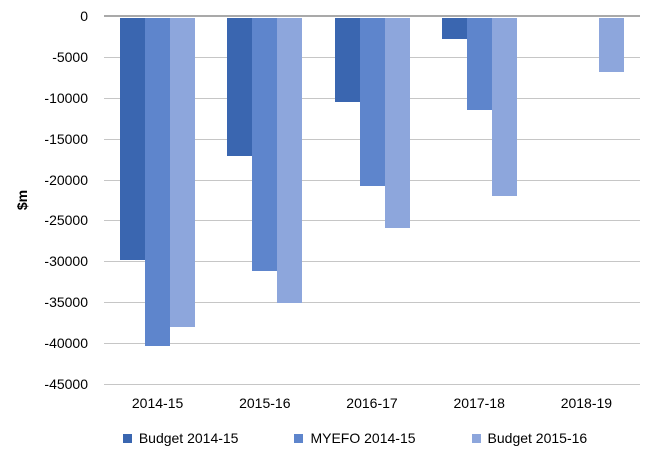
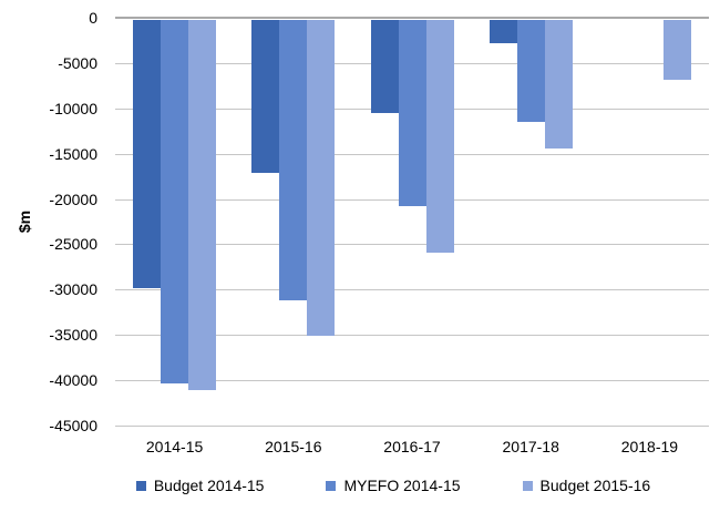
Budget 2015-16/2014-15: -38000 -> -41000
Budget 2015-16/2017-18: -22000 -> -14000
